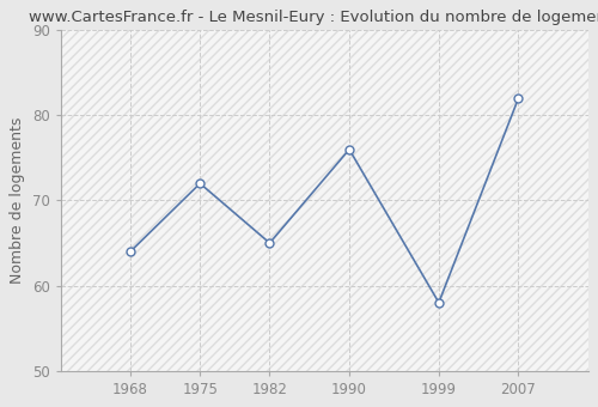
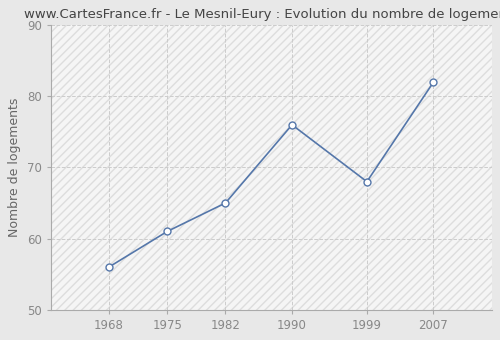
1968: 64 -> 56
1975: 72 -> 61
1999: 58 -> 68
